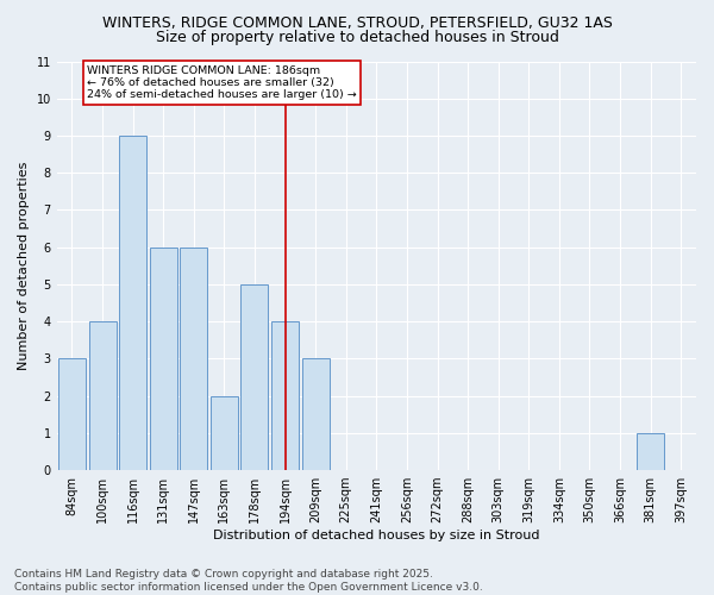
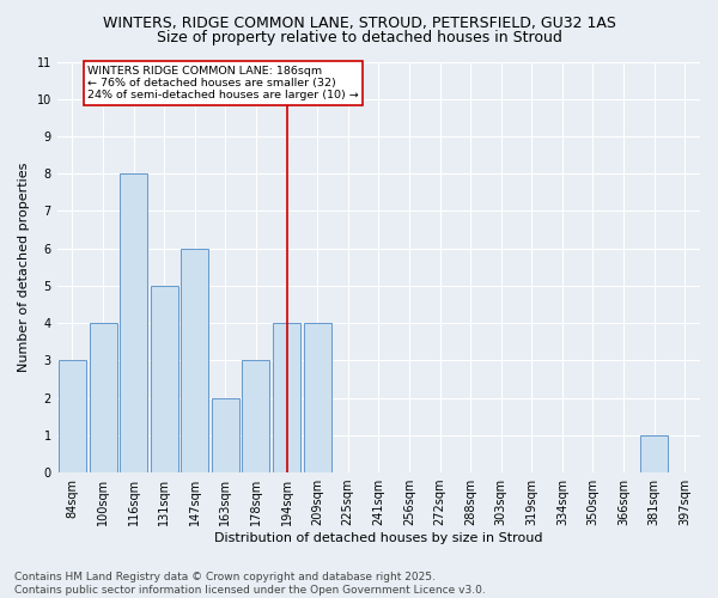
116sqm: 9 -> 8
131sqm: 6 -> 5
178sqm: 5 -> 3
209sqm: 3 -> 4
